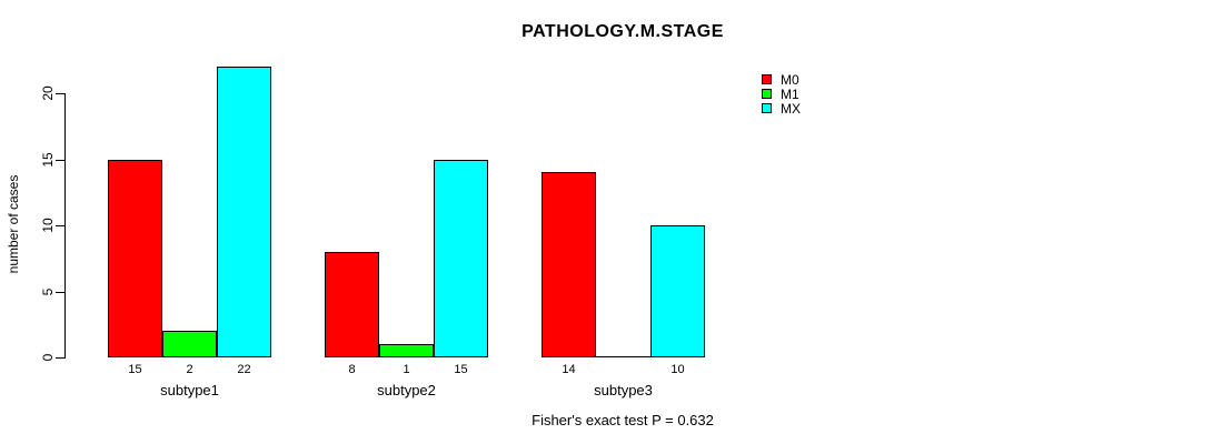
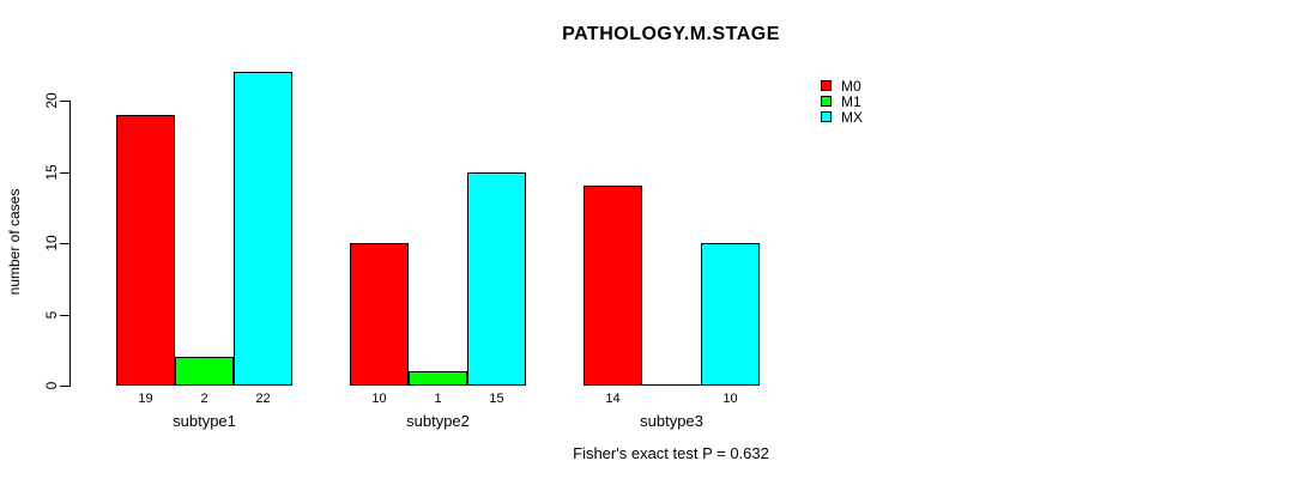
M0/subtype1: 15 -> 19
M0/subtype2: 8 -> 10
